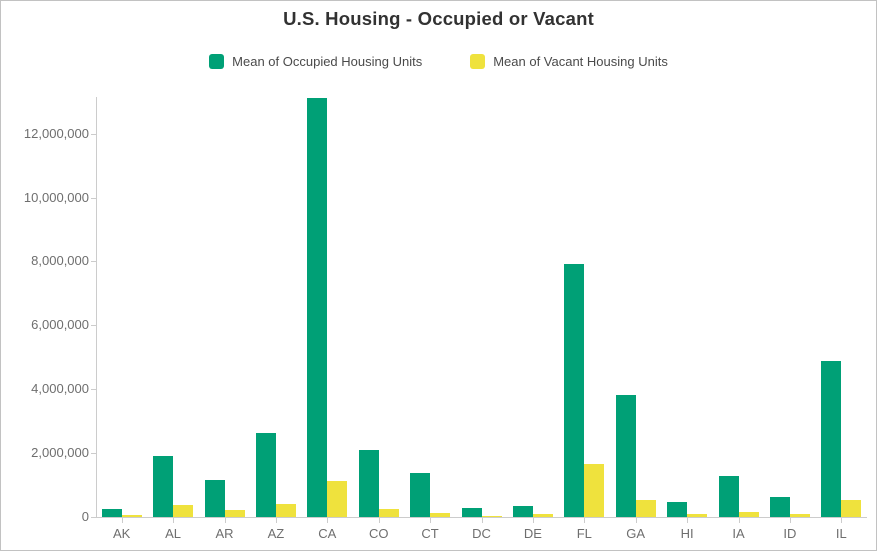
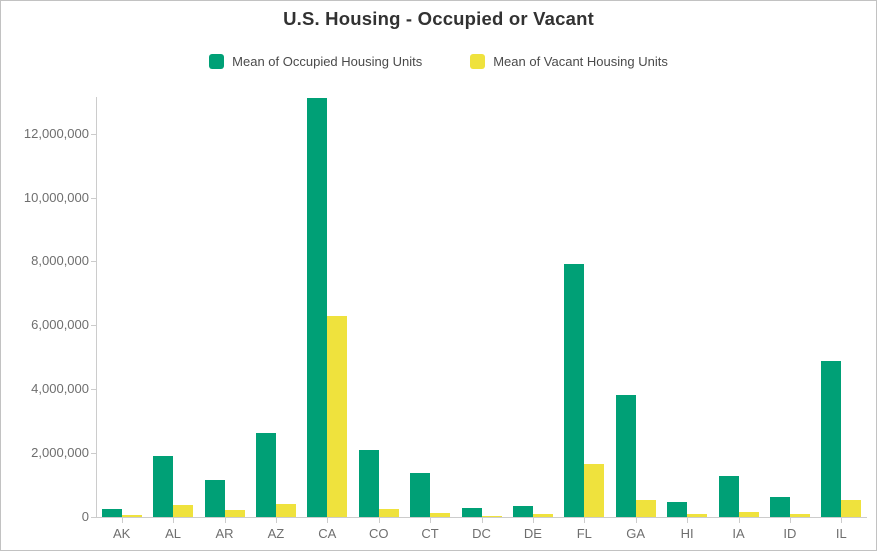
Mean of Vacant Housing Units/CA: 1100000 -> 6300000
